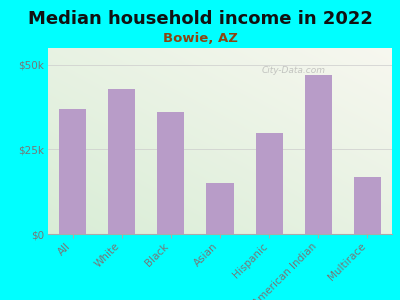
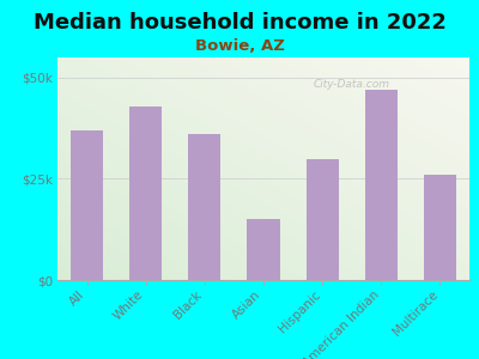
Multirace: $17k -> $26k
